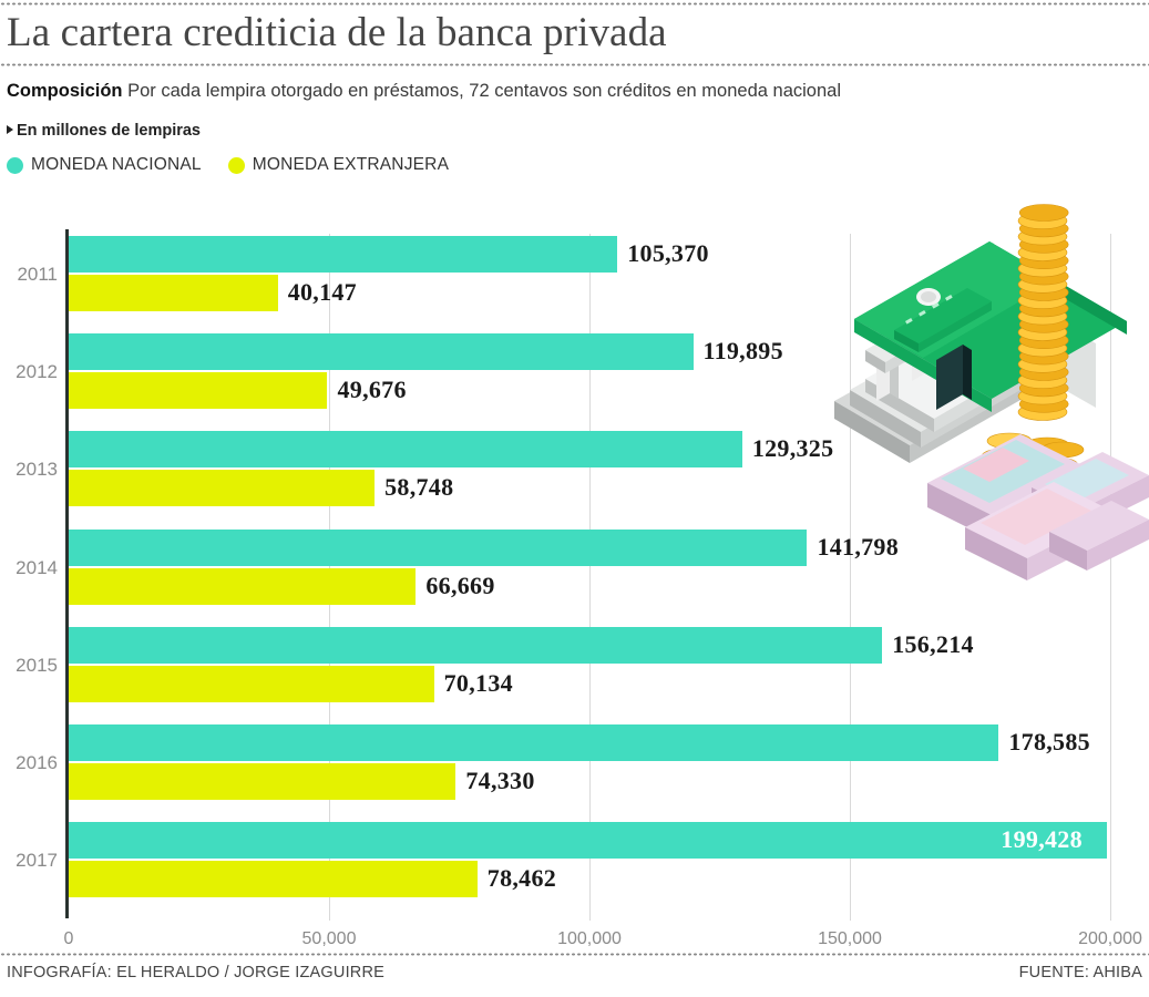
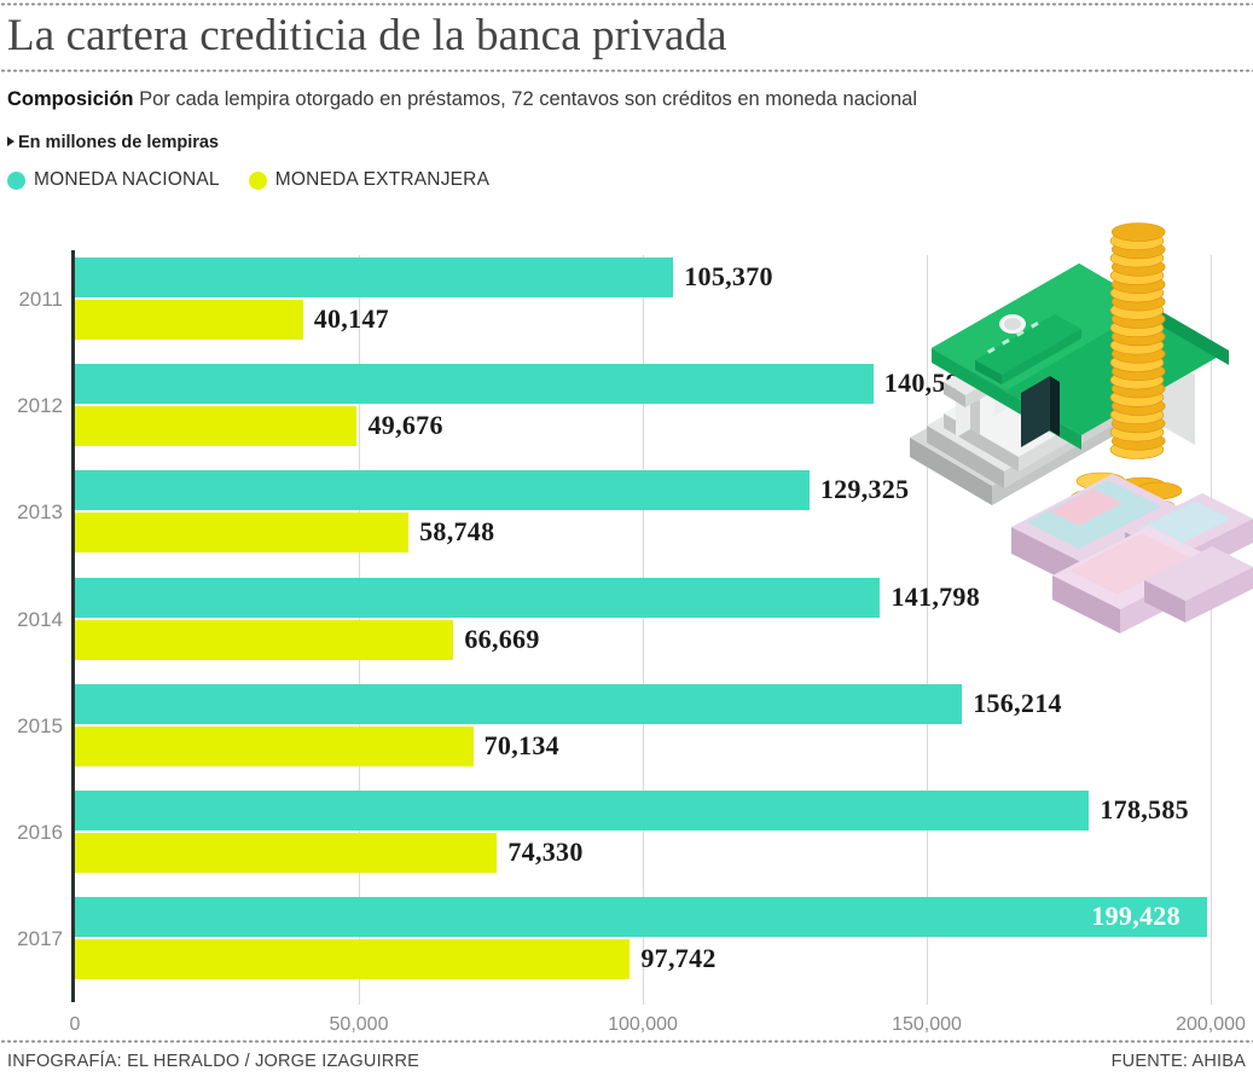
MONEDA NACIONAL/2012: 119,895 -> 140,591
MONEDA EXTRANJERA/2017: 78,462 -> 97,742
